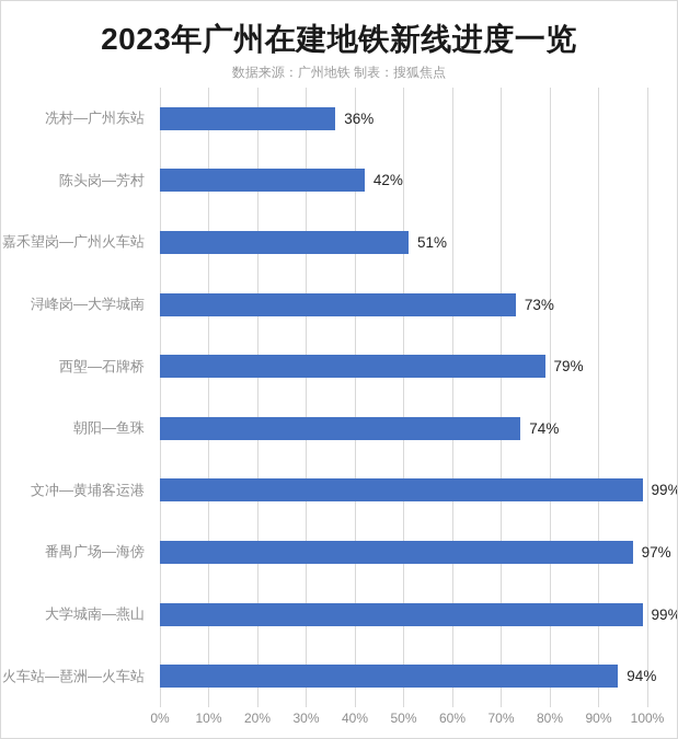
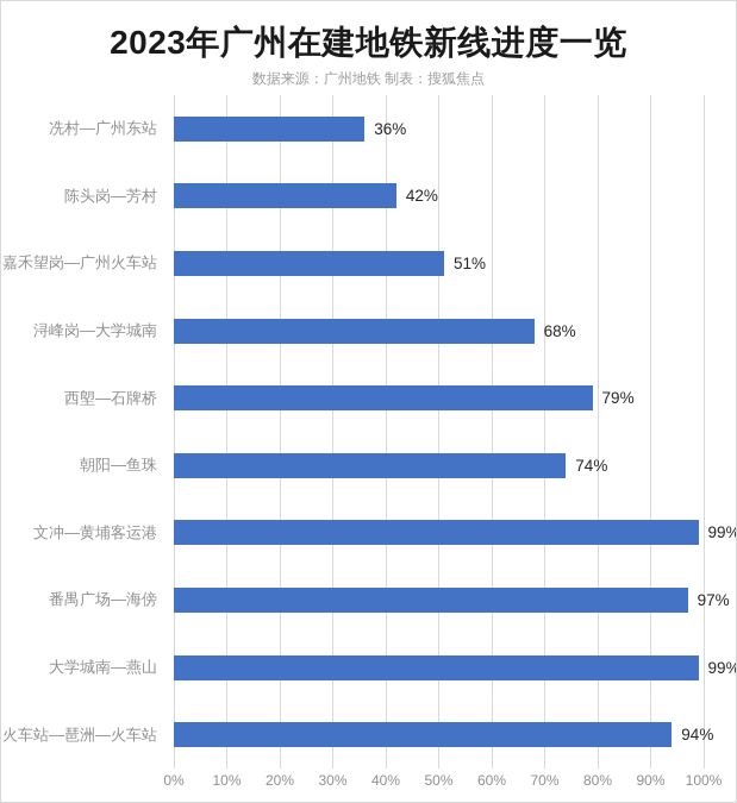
浔峰岗—大学城南: 73% -> 68%
